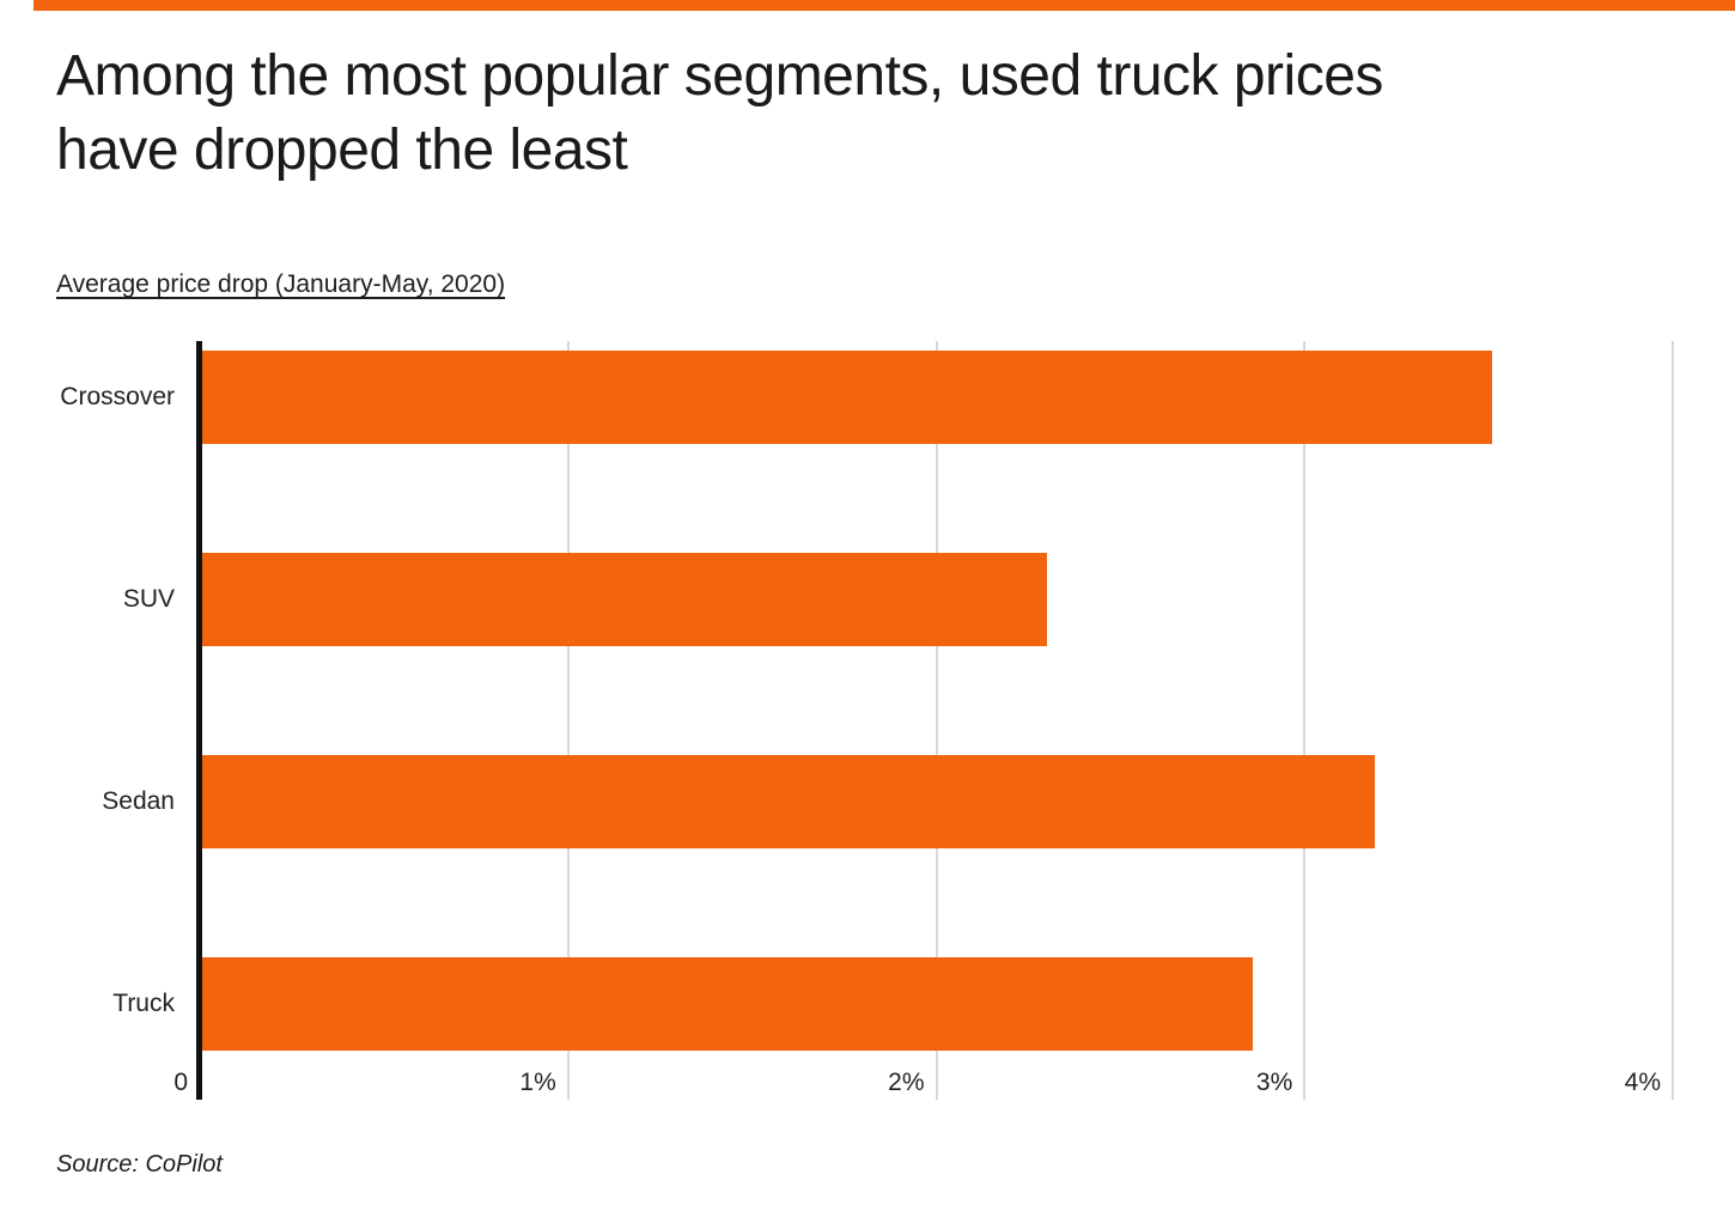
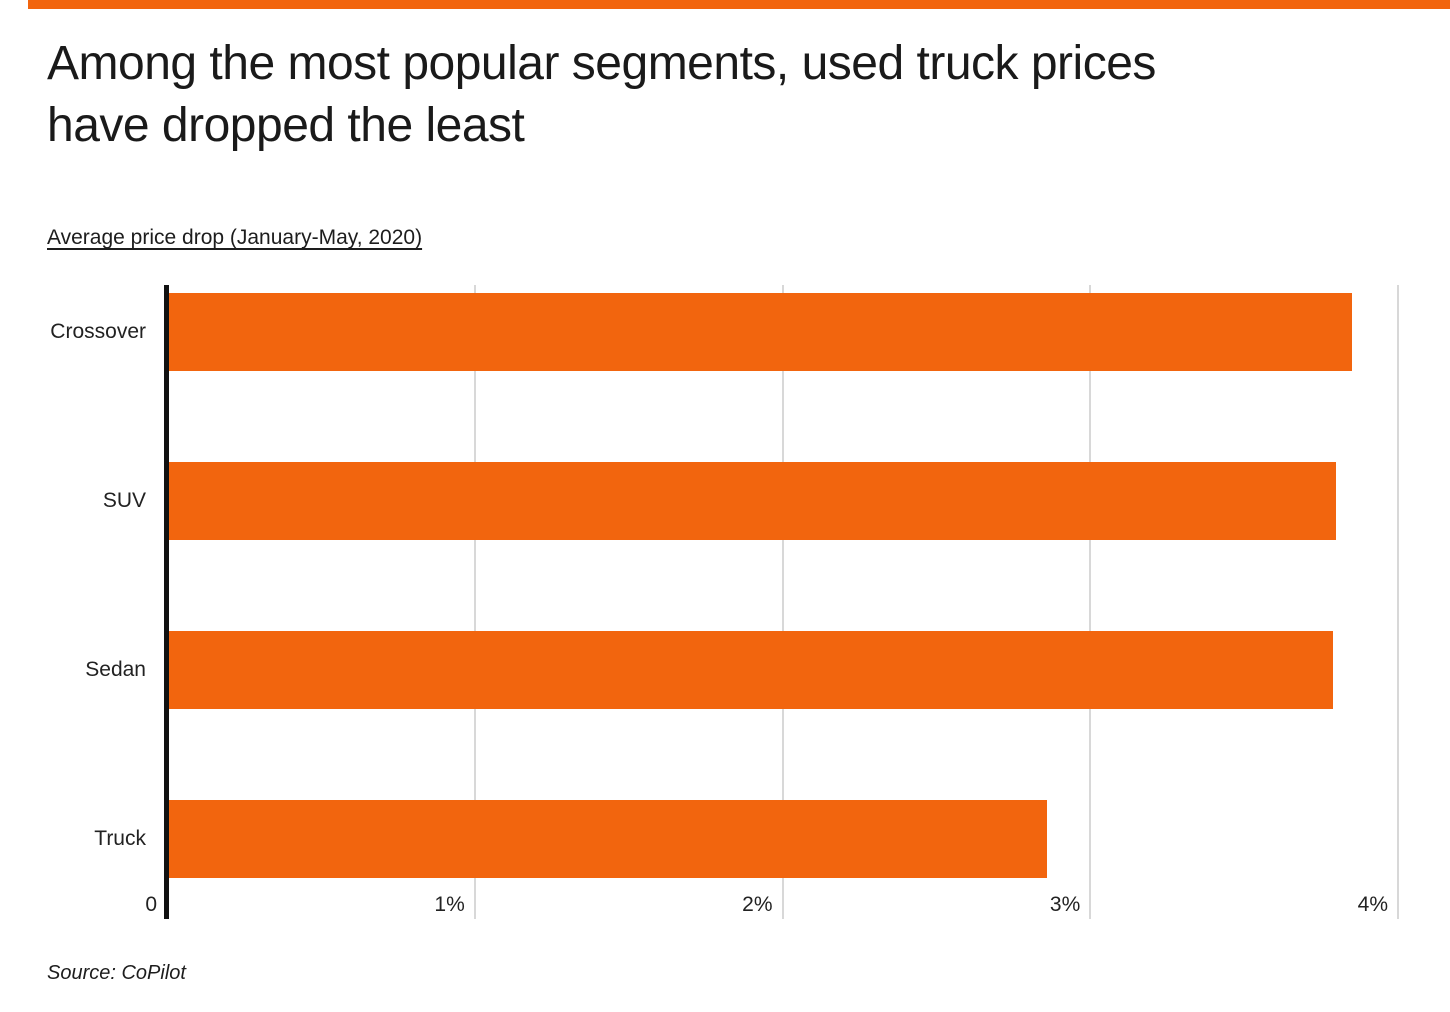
Crossover: 3.51% -> 3.85%
SUV: 2.30% -> 3.80%
Sedan: 3.19% -> 3.79%
